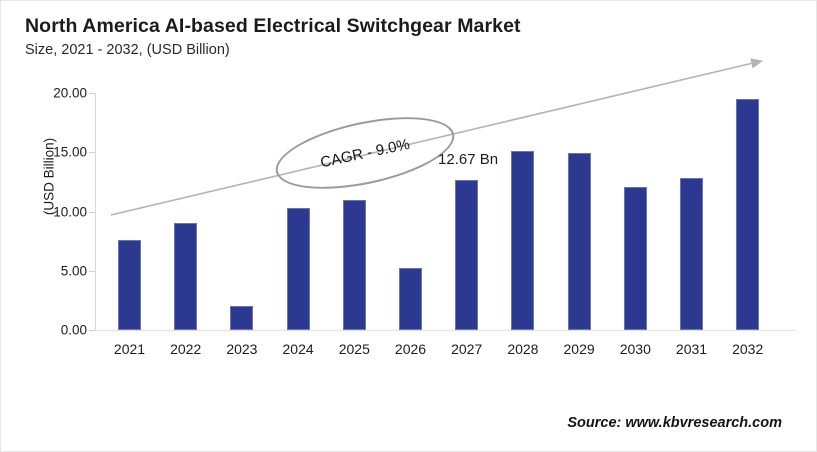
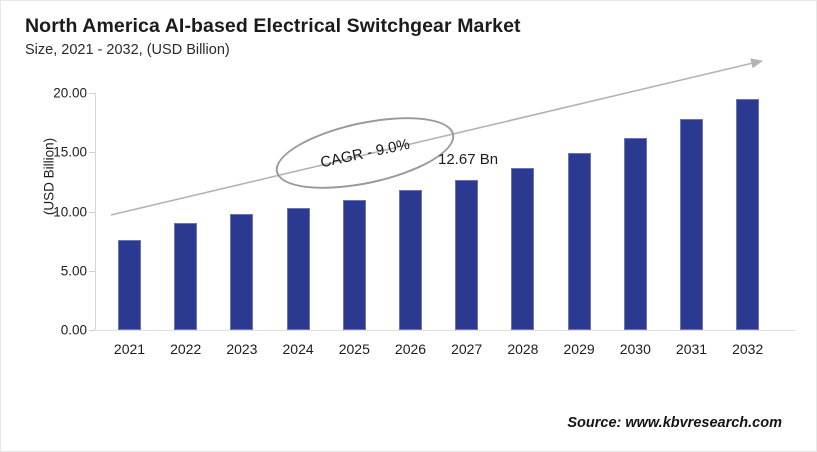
2023: 2.0 -> 9.8
2026: 5.2 -> 11.8
2028: 15.1 -> 13.7
2030: 12.1 -> 16.2
2031: 12.8 -> 17.8
